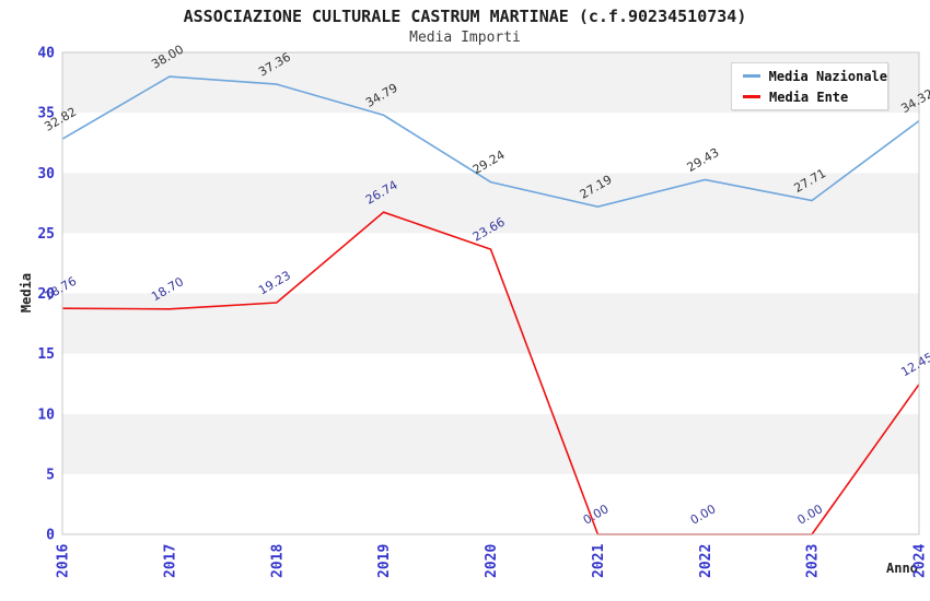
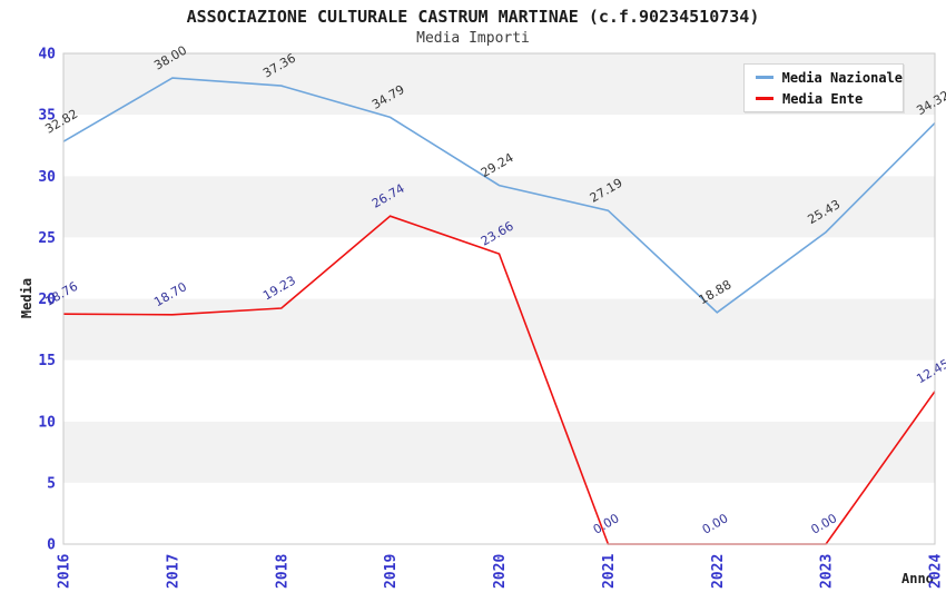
Media Nazionale/2022: 29.43 -> 18.88
Media Nazionale/2023: 27.71 -> 25.43
